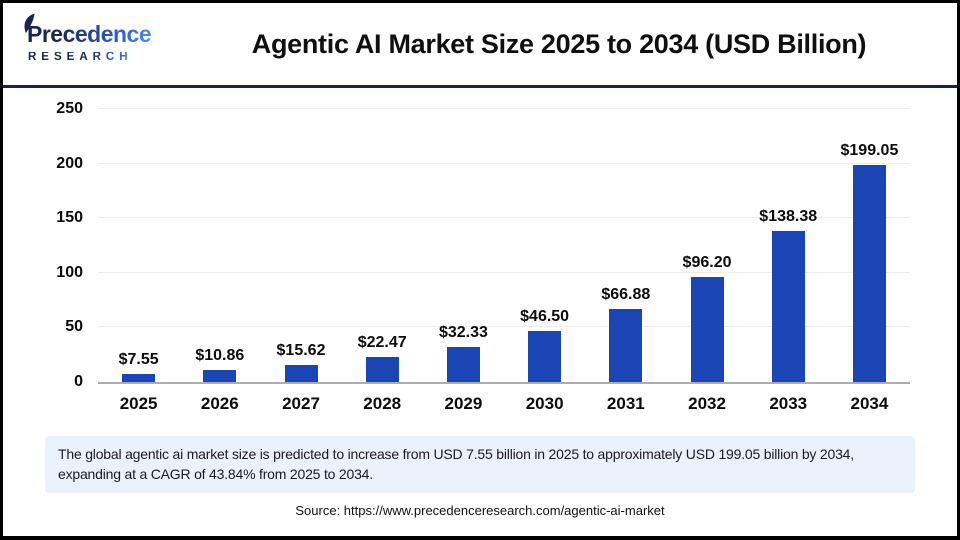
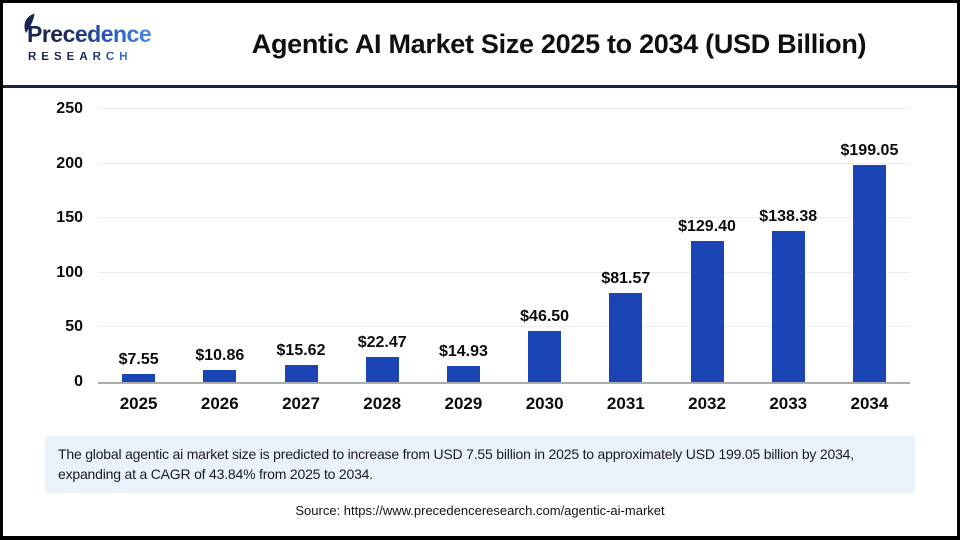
2029: $32.33 -> $14.93
2031: $66.88 -> $81.57
2032: $96.20 -> $129.40
